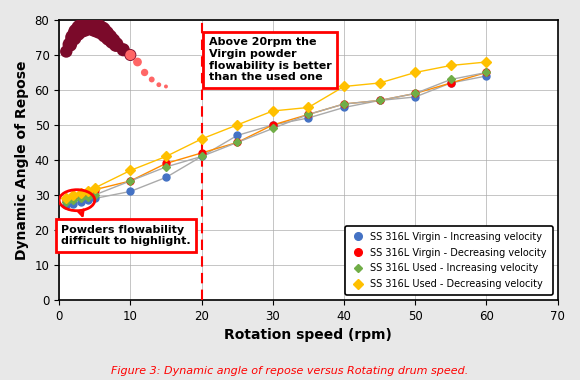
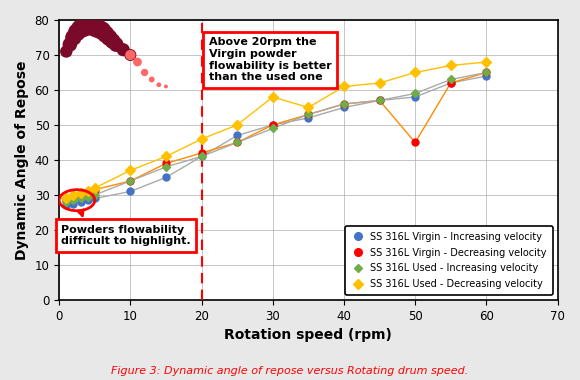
SS 316L Used - Decreasing velocity/30: 54.0 -> 58.0
SS 316L Virgin - Decreasing velocity/50: 59.0 -> 45.0
